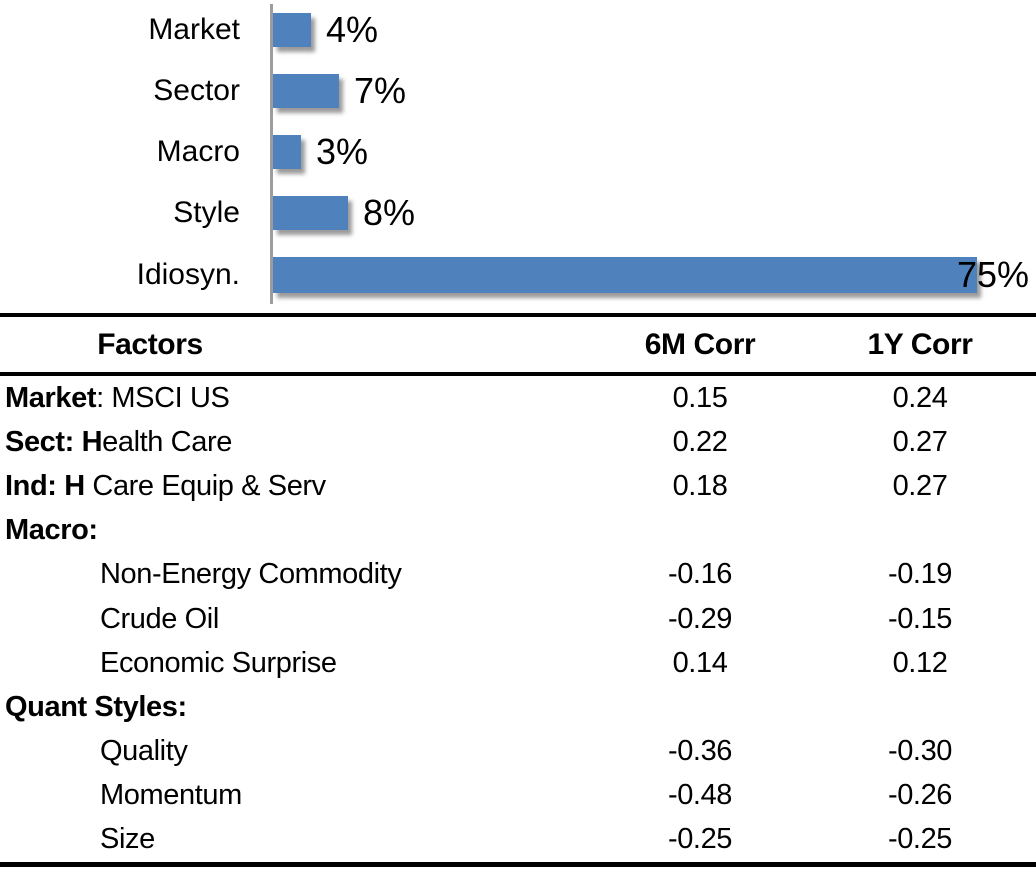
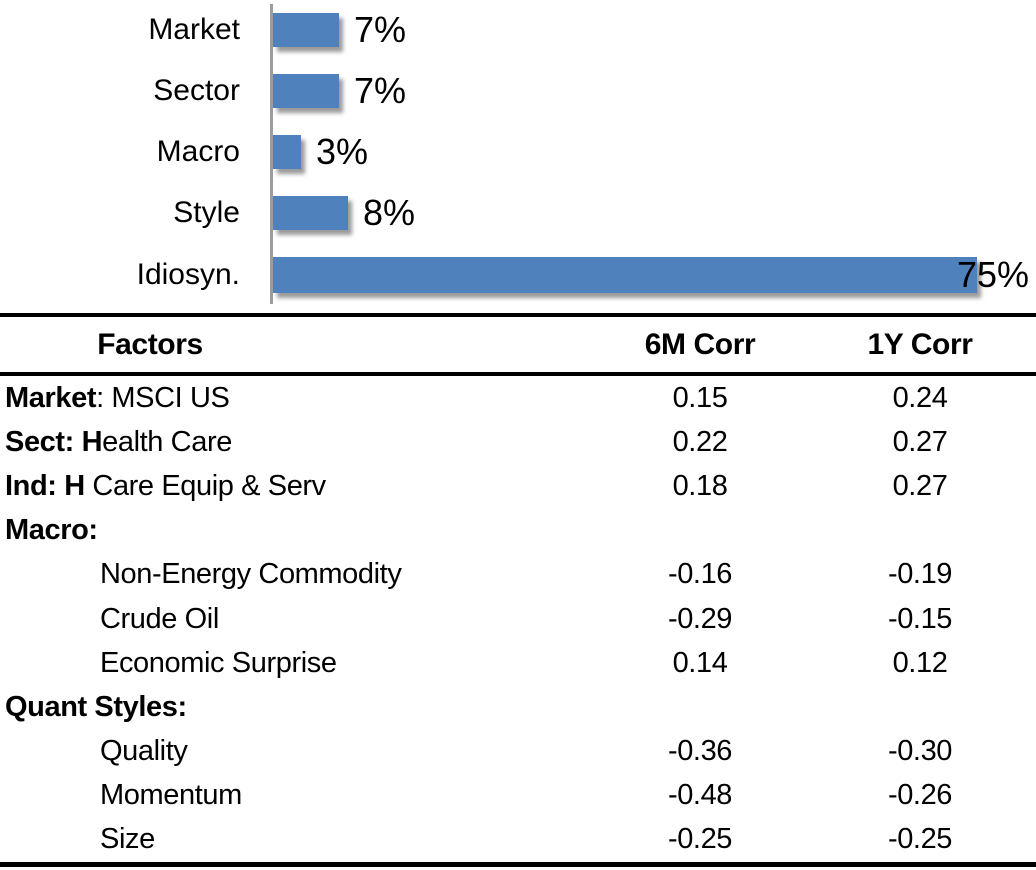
Market: 4% -> 7%
